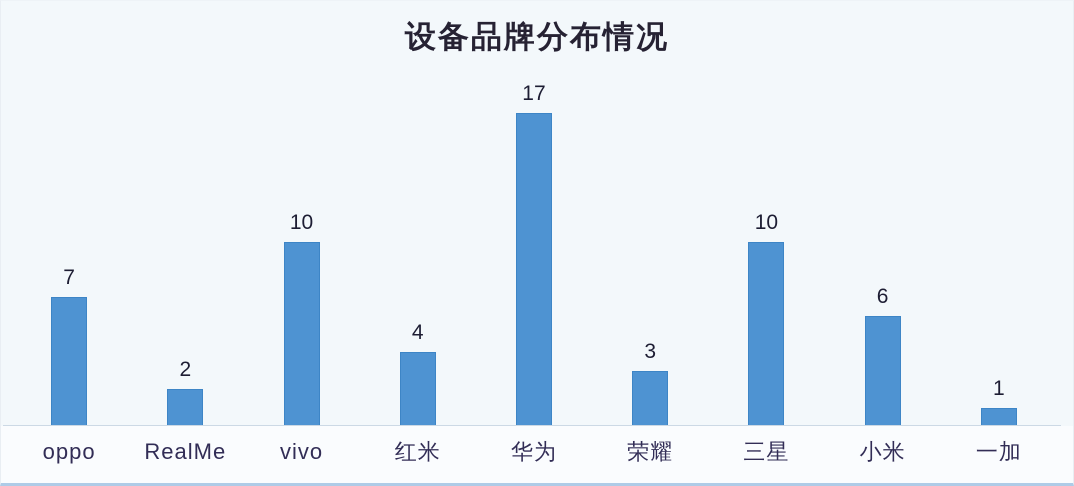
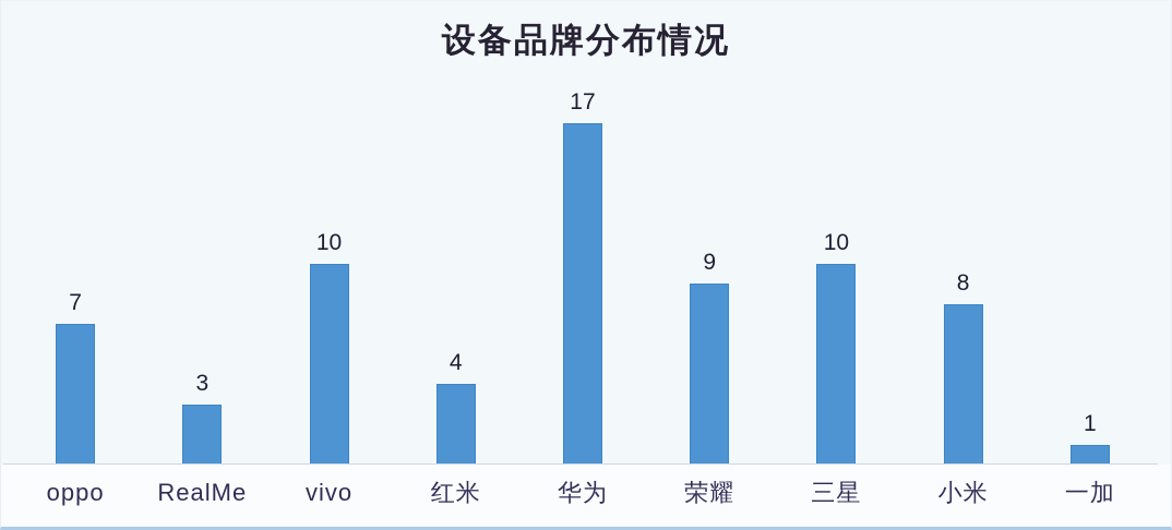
RealMe: 2 -> 3
荣耀: 3 -> 9
小米: 6 -> 8
